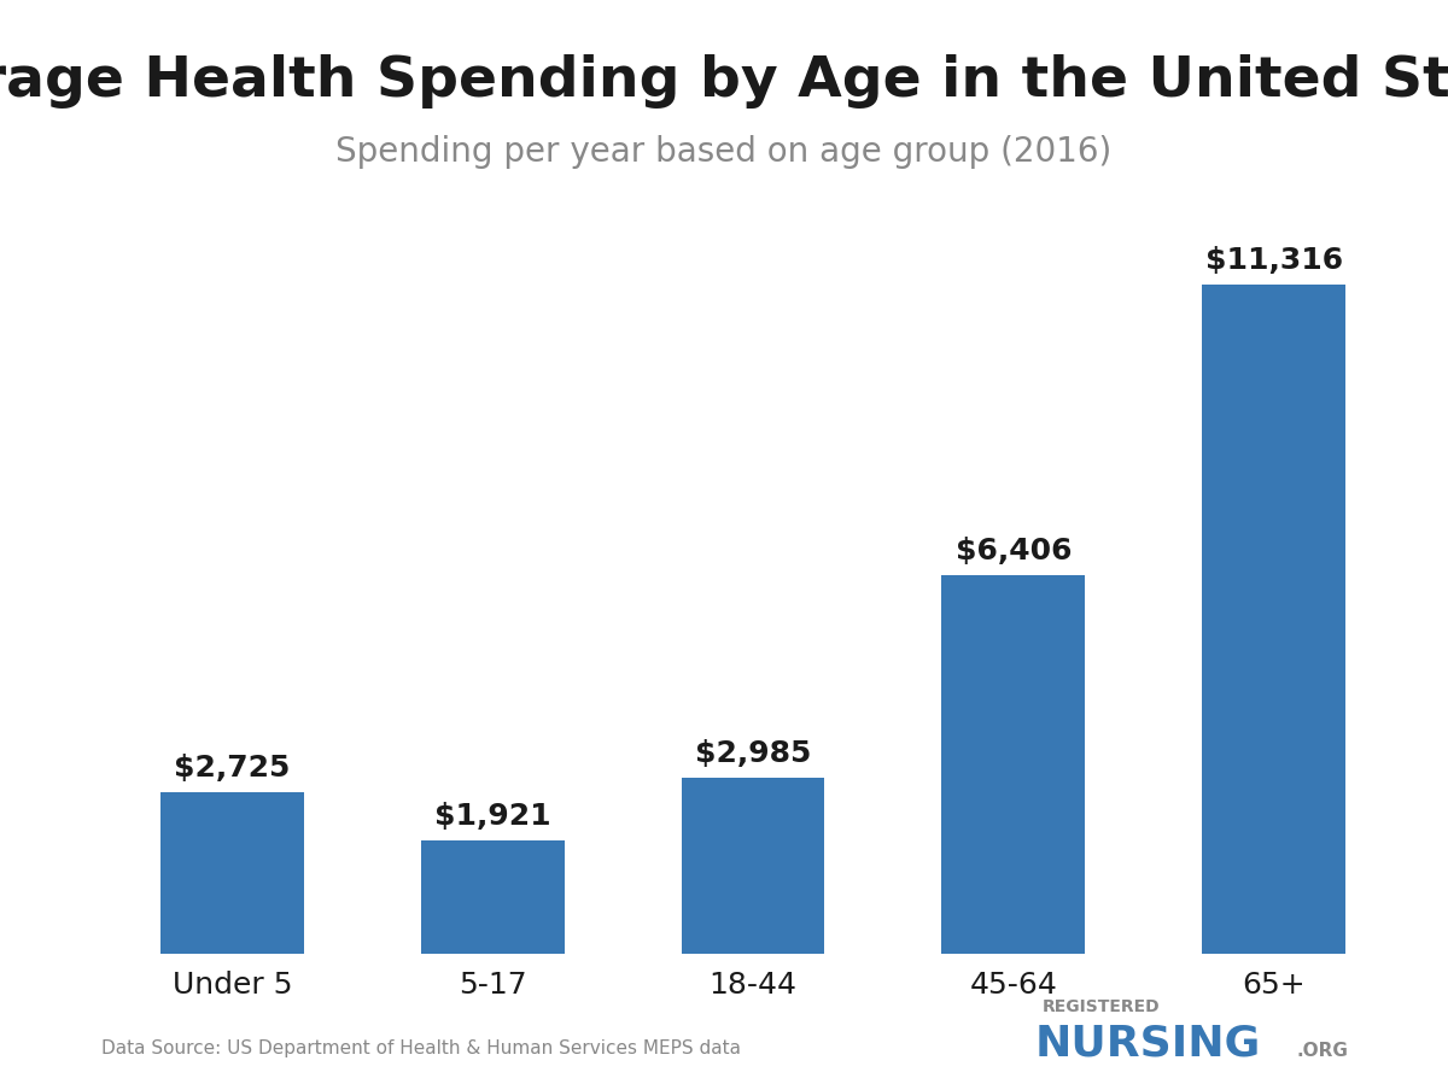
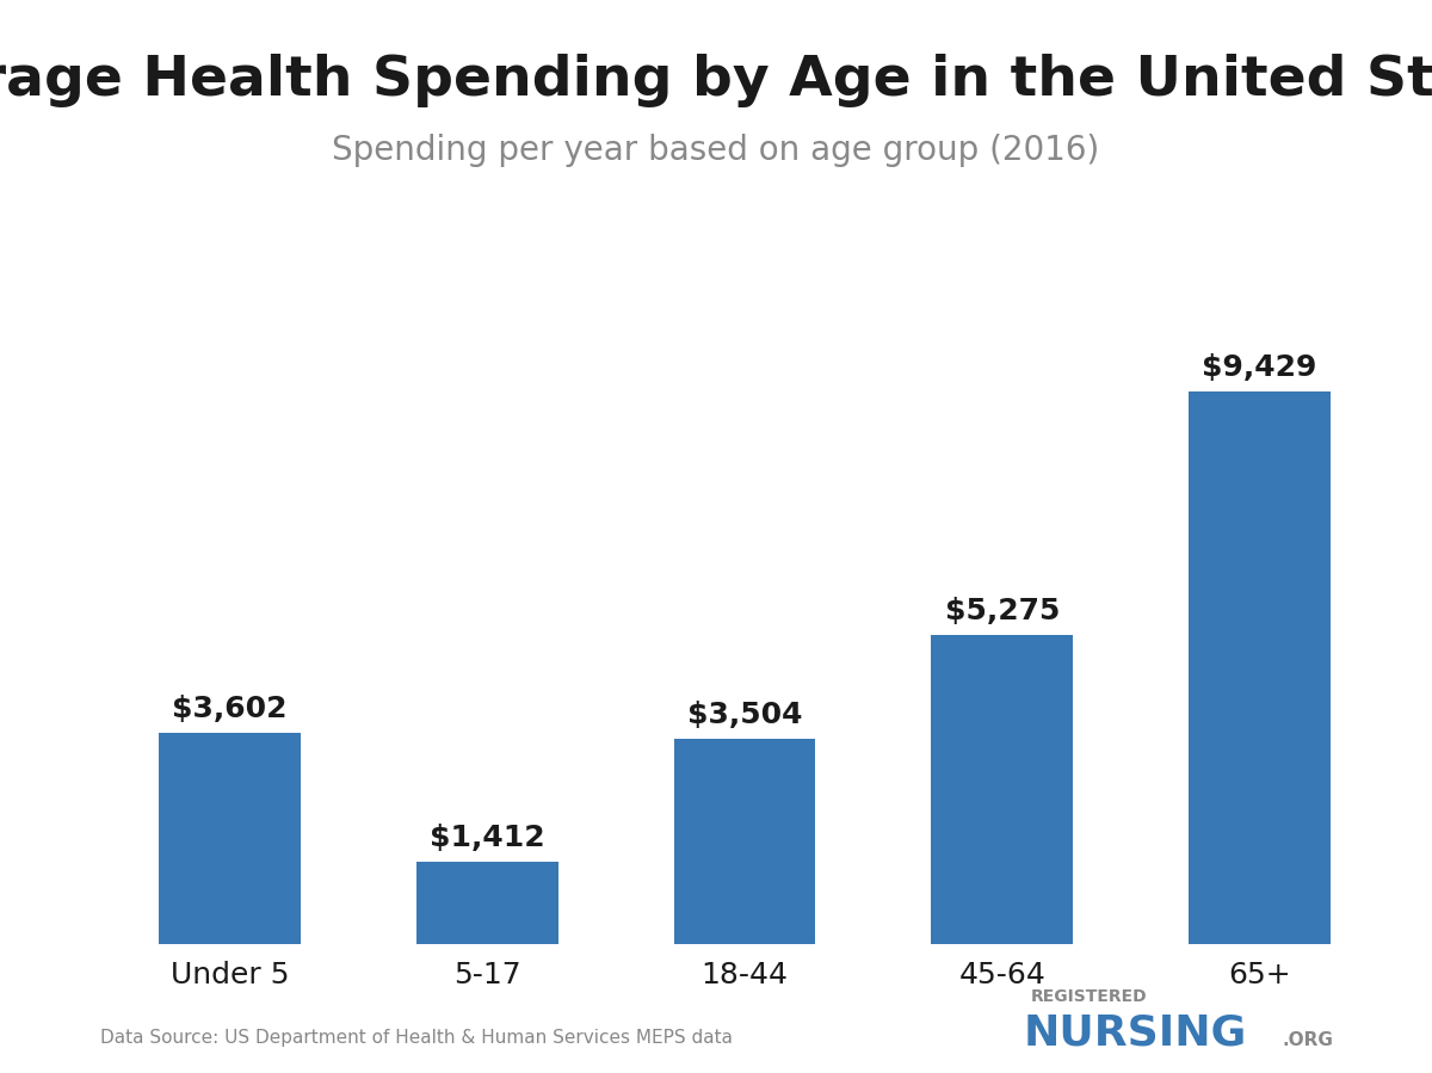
Under 5: $2,725 -> $3,602
5-17: $1,921 -> $1,412
18-44: $2,985 -> $3,504
45-64: $6,406 -> $5,275
65+: $11,316 -> $9,429
